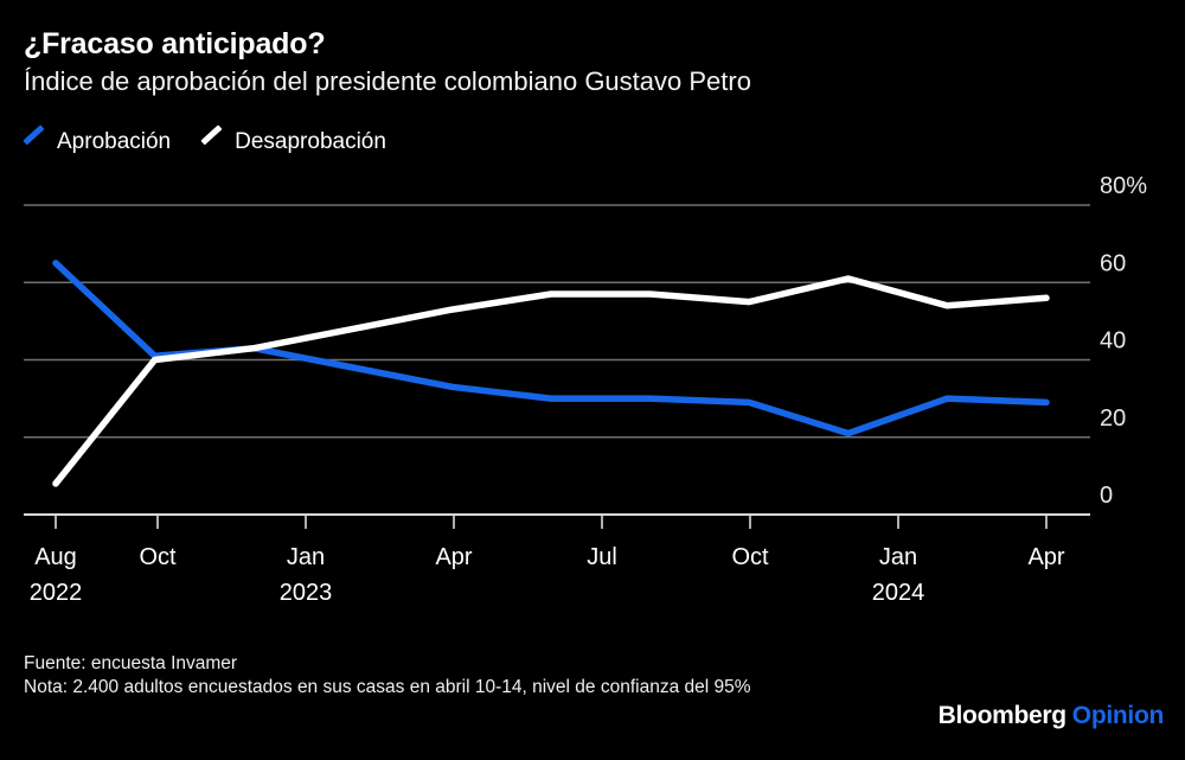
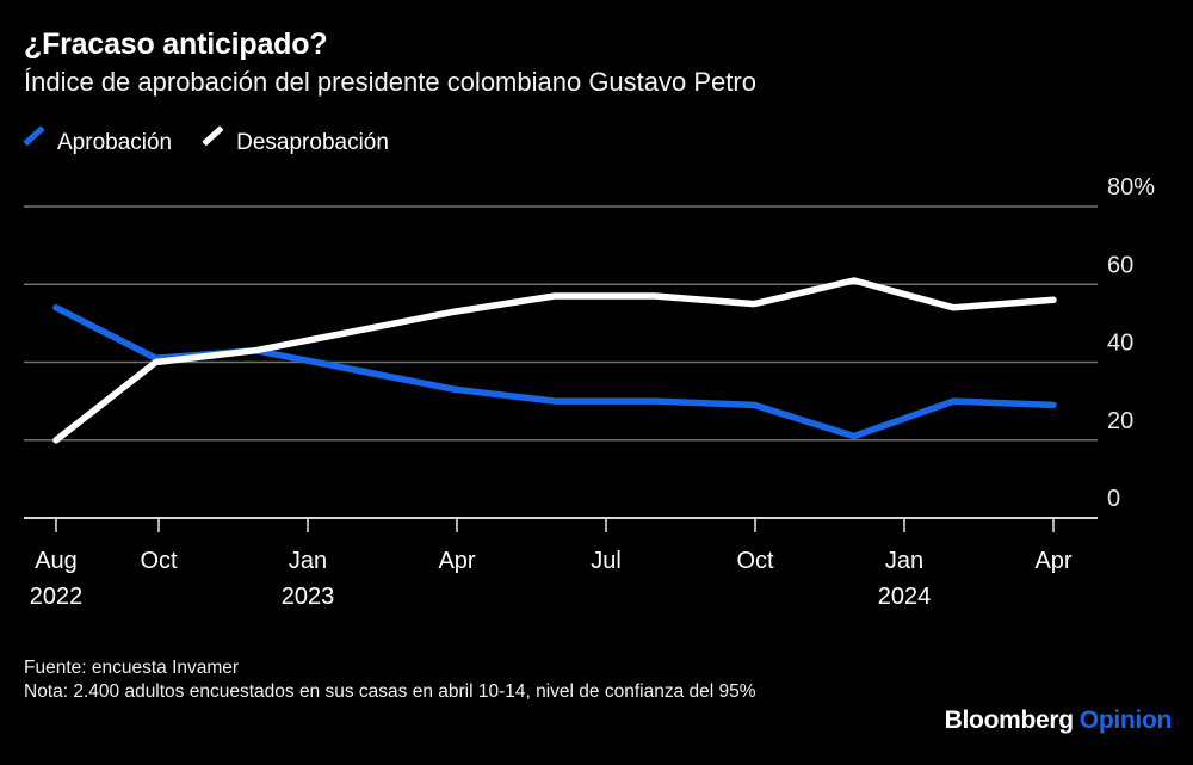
Aprobación/Aug 2022: 65% -> 54%
Desaprobación/Aug 2022: 8% -> 20%
